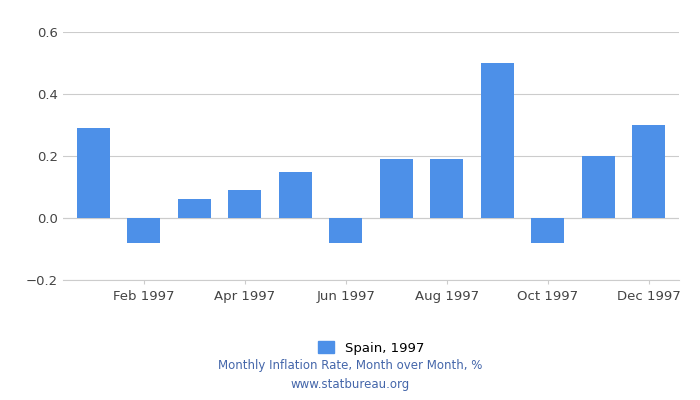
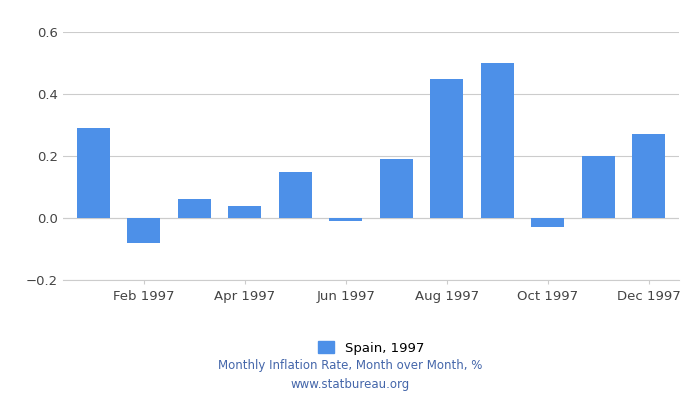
Apr 1997: 0.09 -> 0.04
Jun 1997: -0.08 -> -0.01
Aug 1997: 0.19 -> 0.45
Oct 1997: -0.08 -> -0.03
Dec 1997: 0.30 -> 0.27
